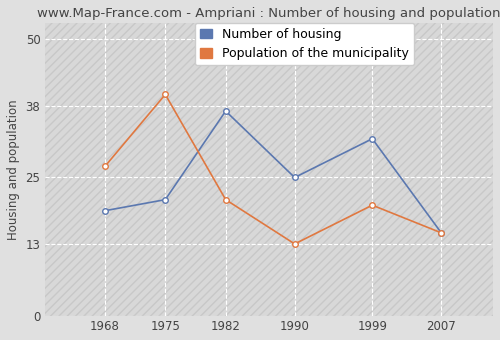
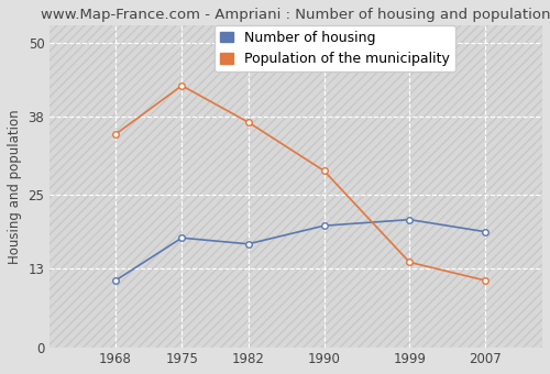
Number of housing/1968: 19 -> 11
Population of the municipality/1968: 27 -> 35
Number of housing/1975: 21 -> 18
Population of the municipality/1975: 40 -> 43
Number of housing/1982: 37 -> 17
Population of the municipality/1982: 21 -> 37
Number of housing/1990: 25 -> 20
Population of the municipality/1990: 13 -> 29
Number of housing/1999: 32 -> 21
Population of the municipality/1999: 20 -> 14
Number of housing/2007: 15 -> 19
Population of the municipality/2007: 15 -> 11
